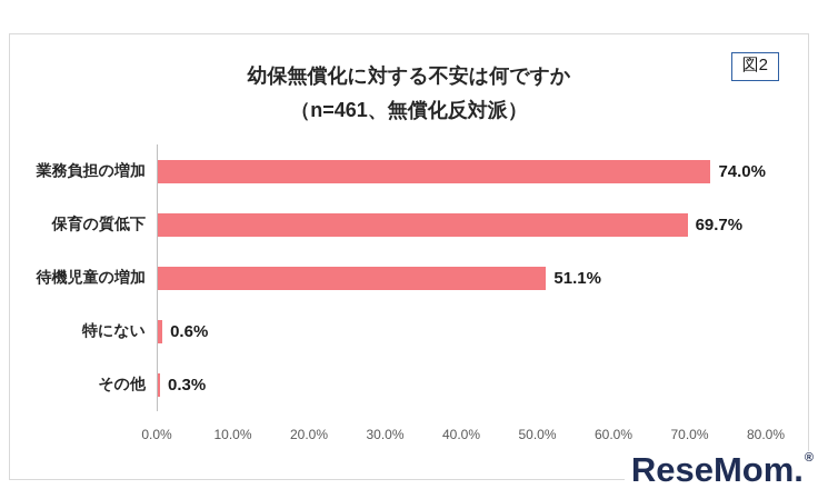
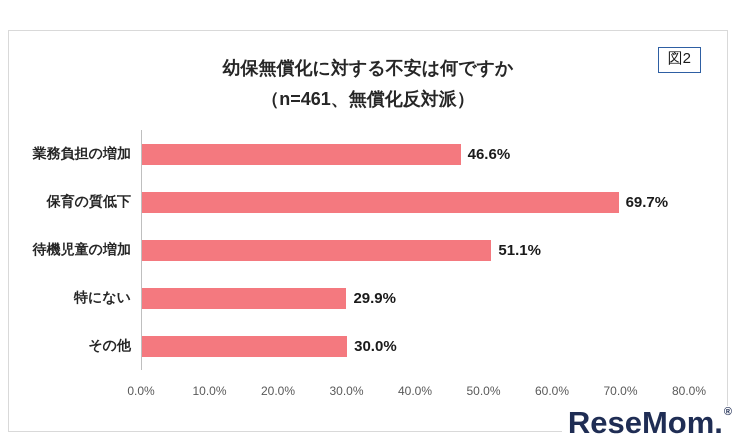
業務負担の増加: 74.0% -> 46.6%
特にない: 0.6% -> 29.9%
その他: 0.3% -> 30.0%
